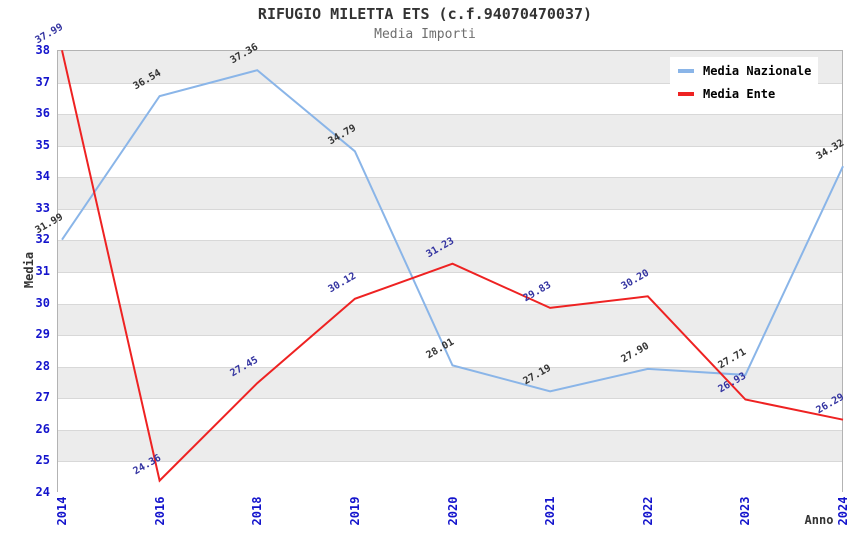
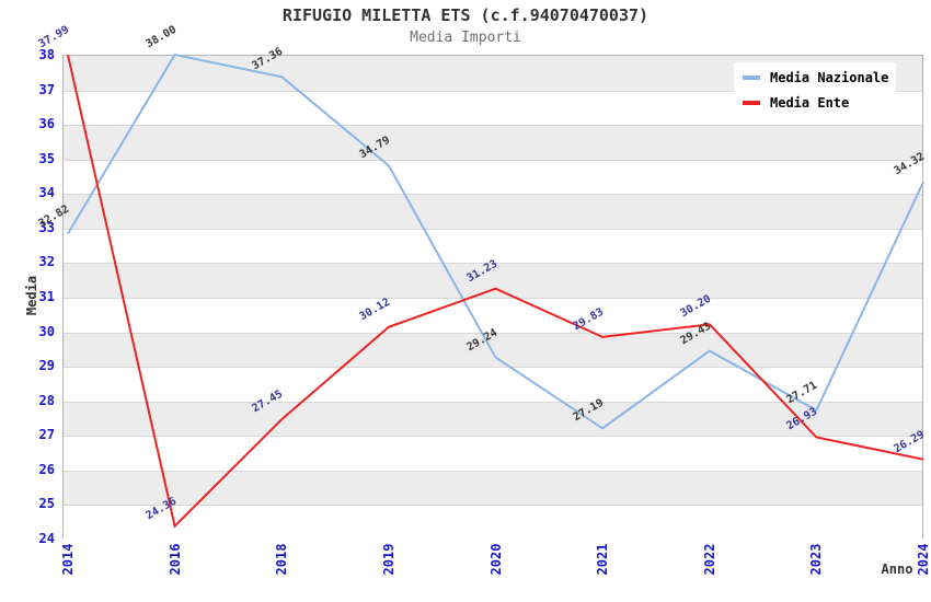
Media Nazionale/2014: 31.99 -> 32.82
Media Nazionale/2016: 36.54 -> 38.00
Media Nazionale/2020: 28.01 -> 29.24
Media Nazionale/2022: 27.90 -> 29.43
